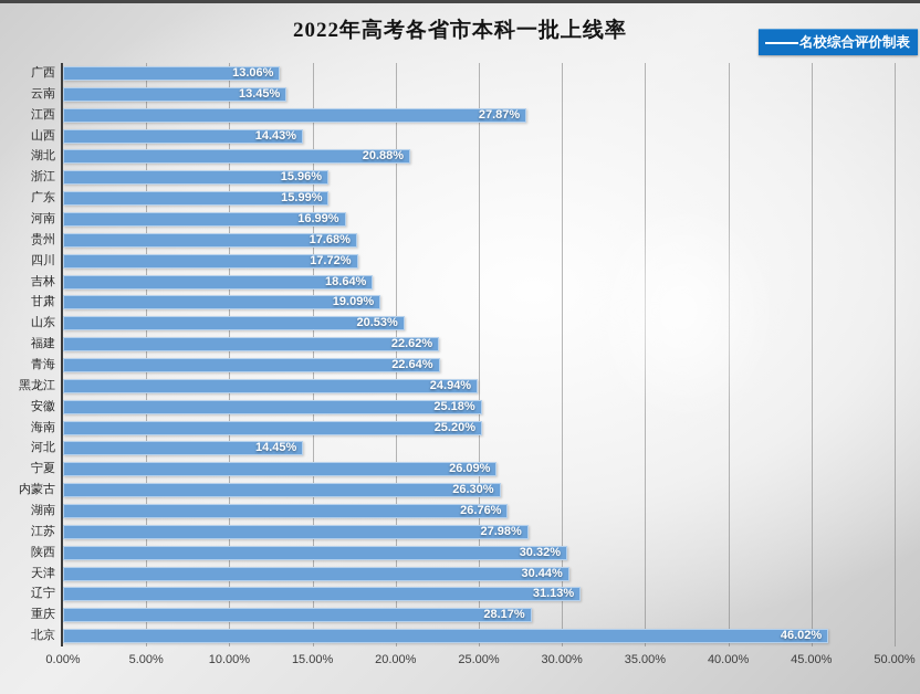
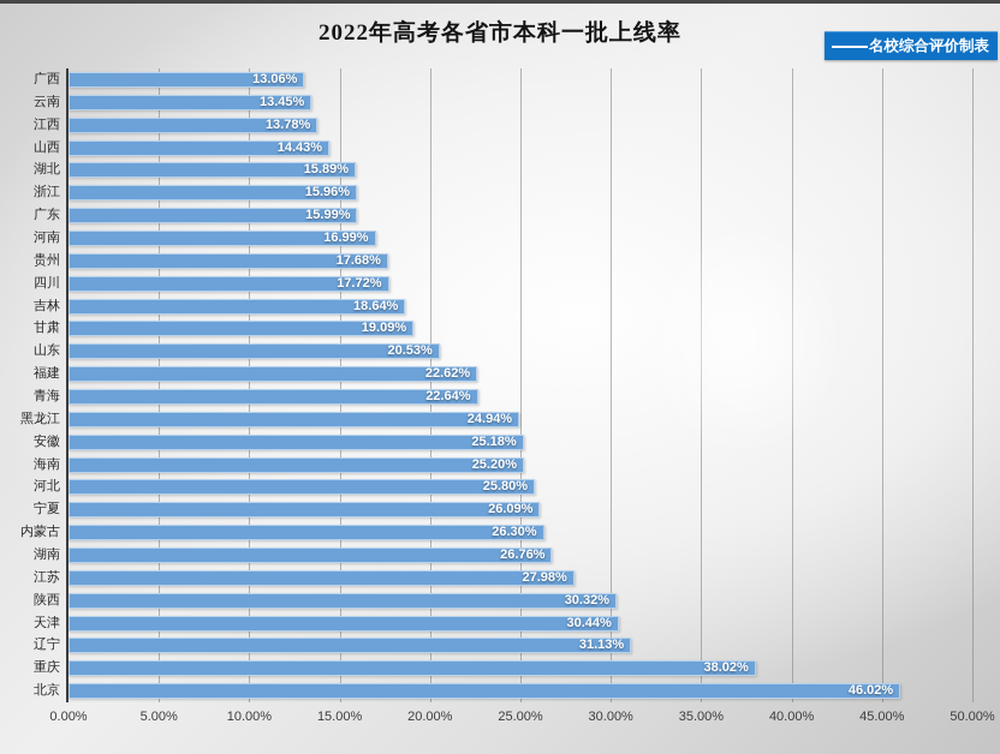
江西: 27.87% -> 13.78%
湖北: 20.88% -> 15.89%
河北: 14.45% -> 25.80%
重庆: 28.17% -> 38.02%
